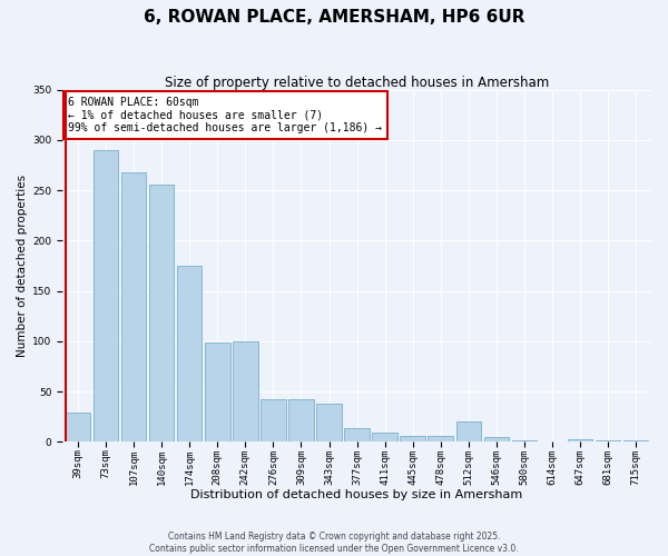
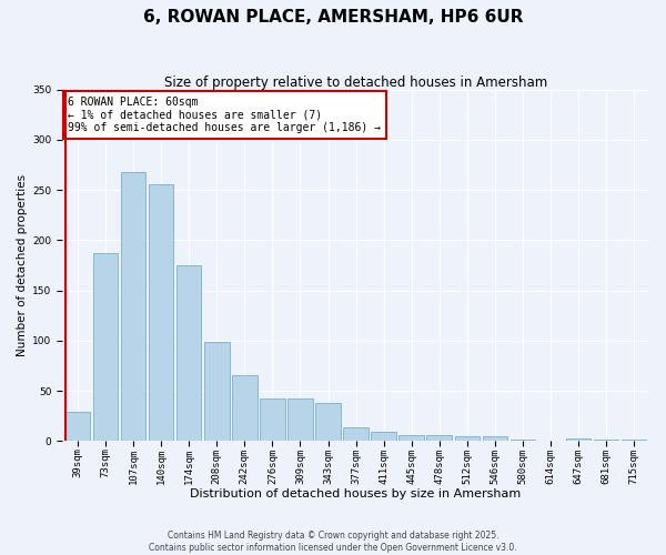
73sqm: 290 -> 187
242sqm: 100 -> 65
512sqm: 20 -> 5
